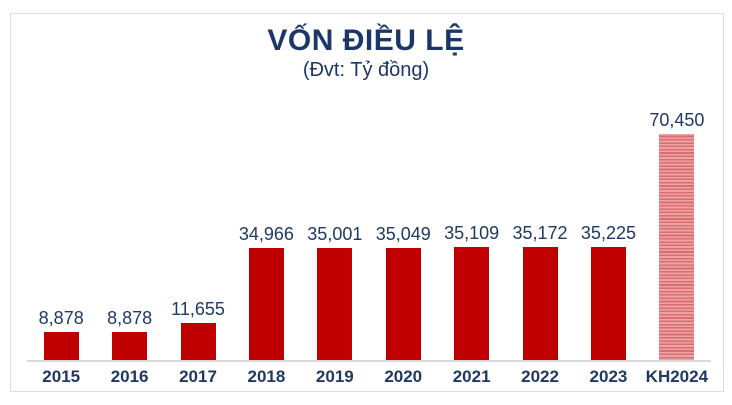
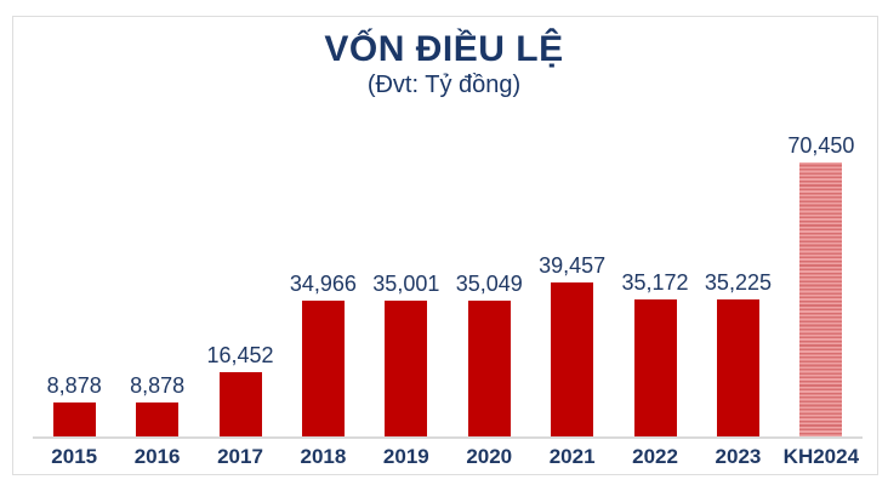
2017: 11,655 -> 16,452
2021: 35,109 -> 39,457
